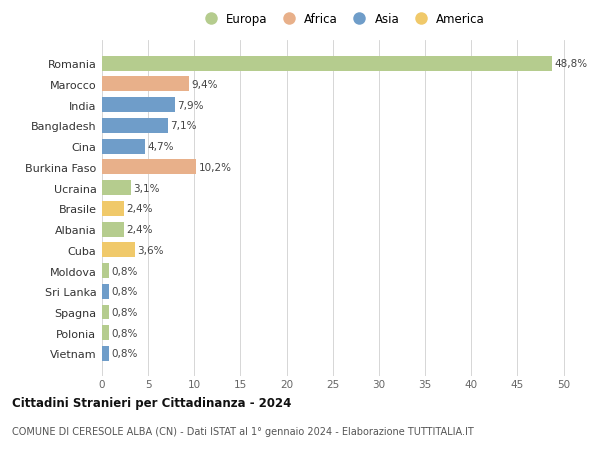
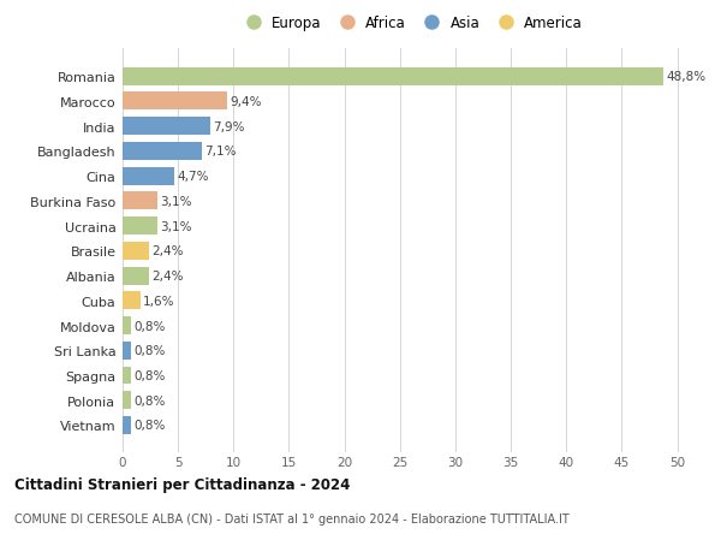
Burkina Faso: 10,2% -> 3,1%
Cuba: 3,6% -> 1,6%
